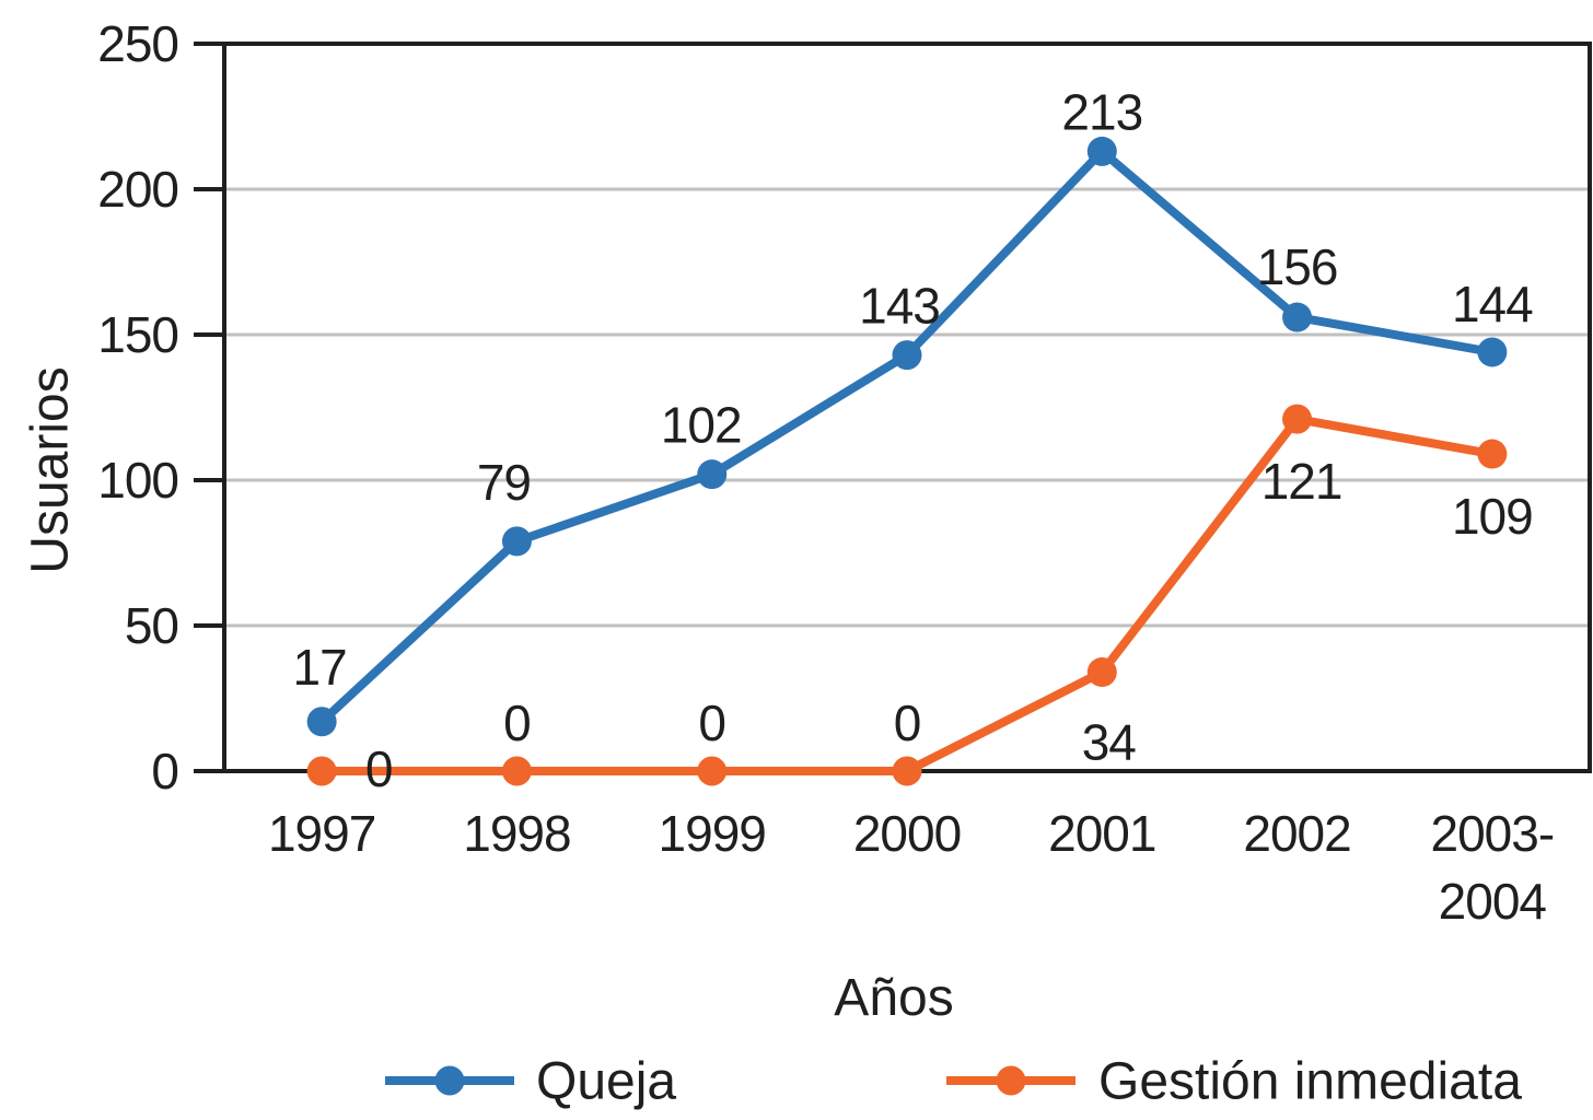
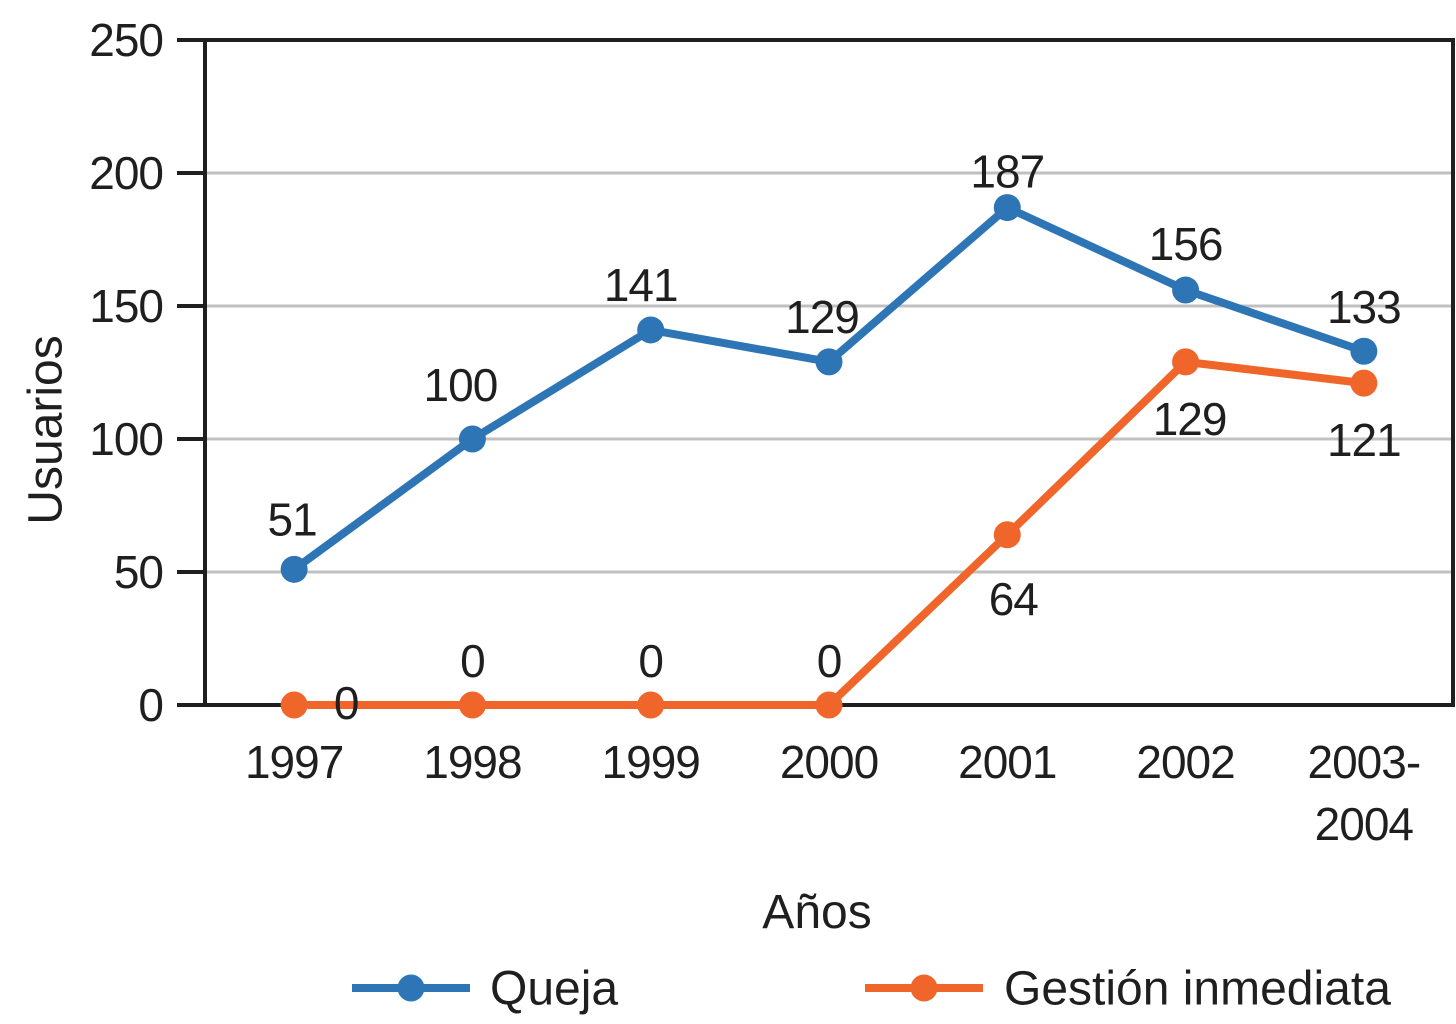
Queja/1997: 17 -> 51
Queja/1998: 79 -> 100
Queja/1999: 102 -> 141
Queja/2000: 143 -> 129
Queja/2001: 213 -> 187
Gestión inmediata/2001: 34 -> 64
Gestión inmediata/2002: 121 -> 129
Queja/2003-2004: 144 -> 133
Gestión inmediata/2003-2004: 109 -> 121
